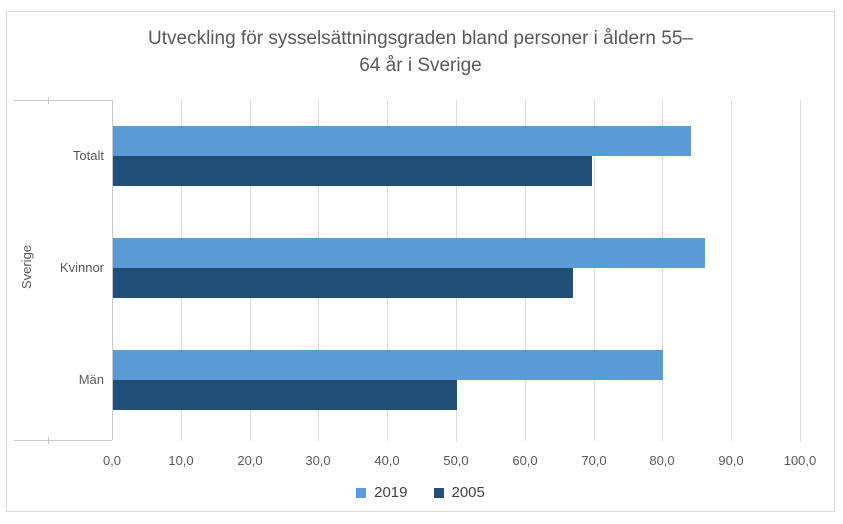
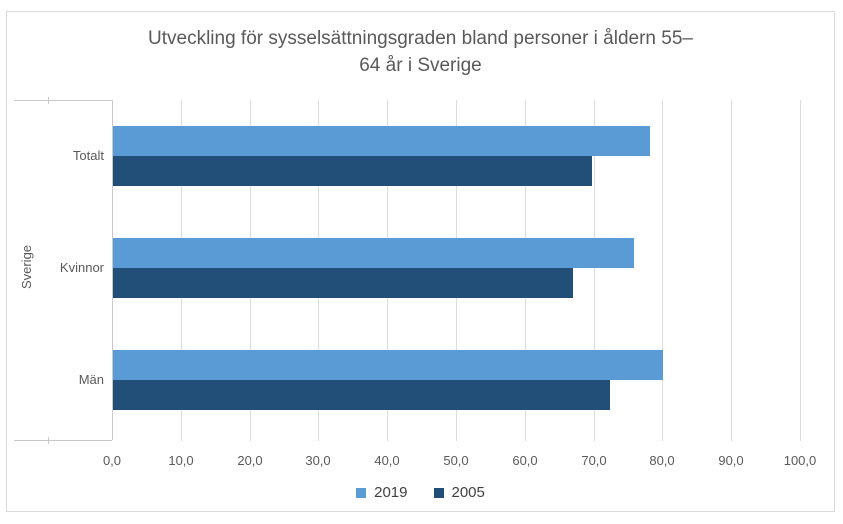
2019/Totalt: 84 -> 78
2019/Kvinnor: 86 -> 76
2005/Män: 50 -> 72
